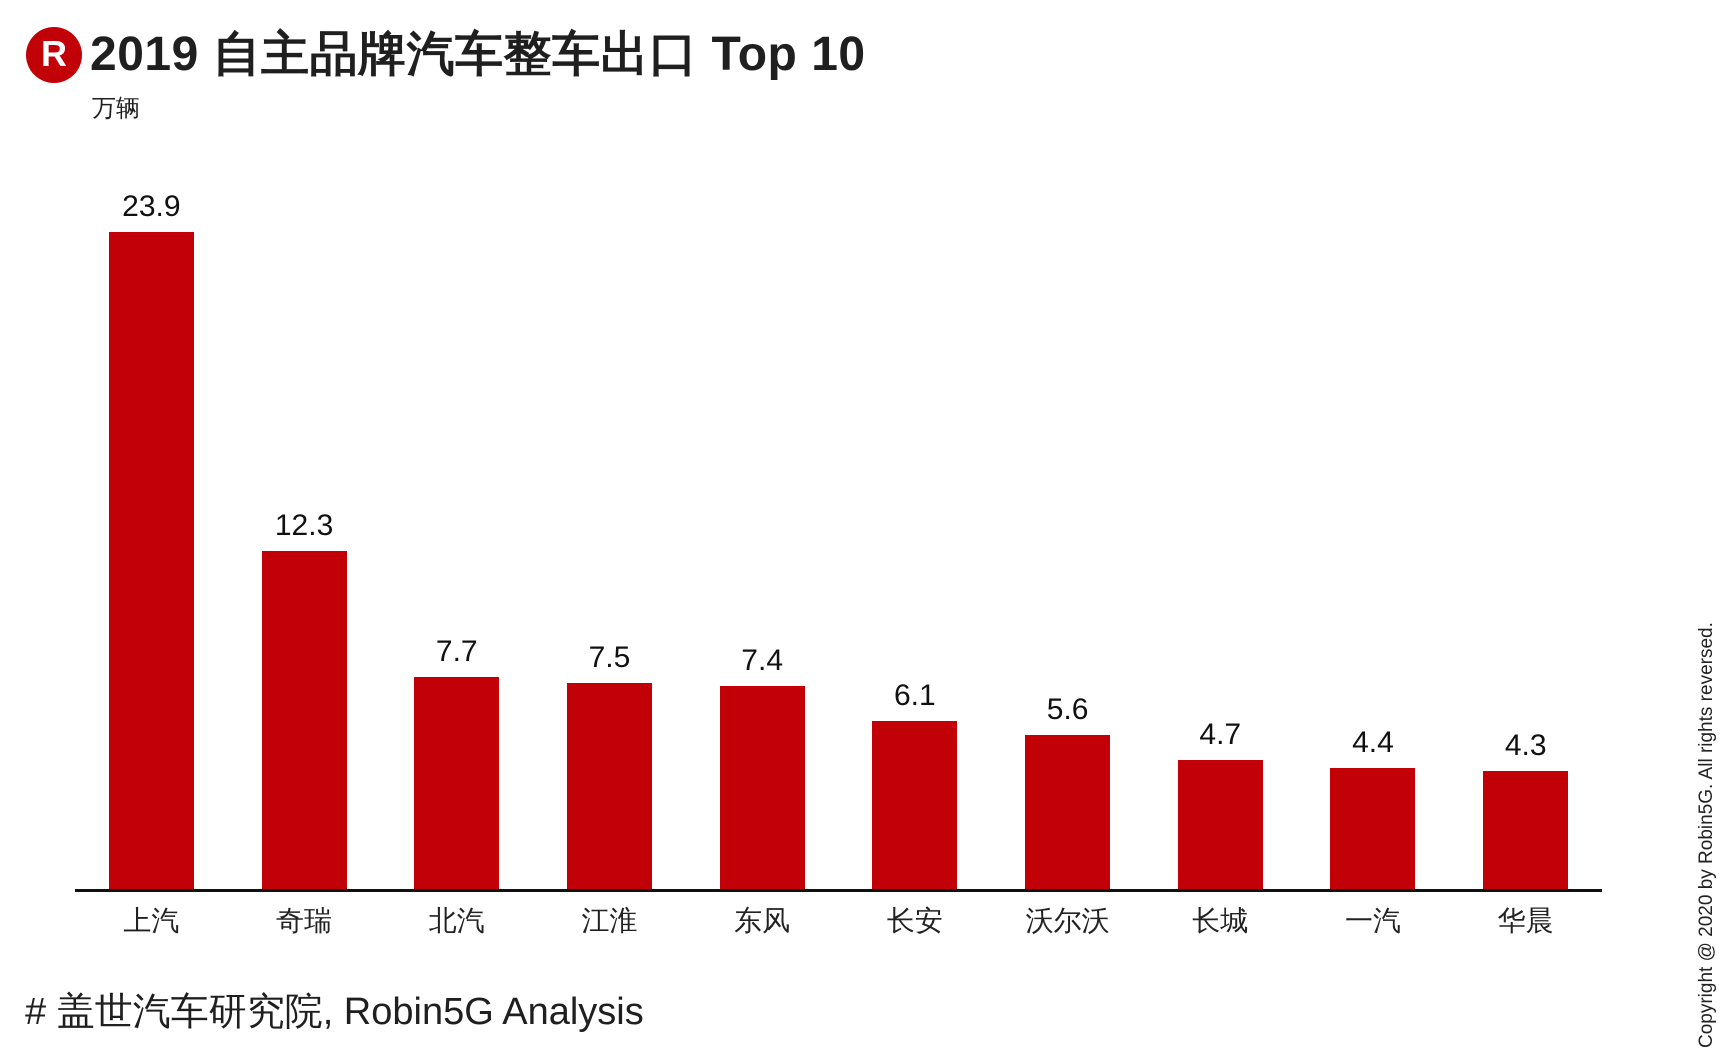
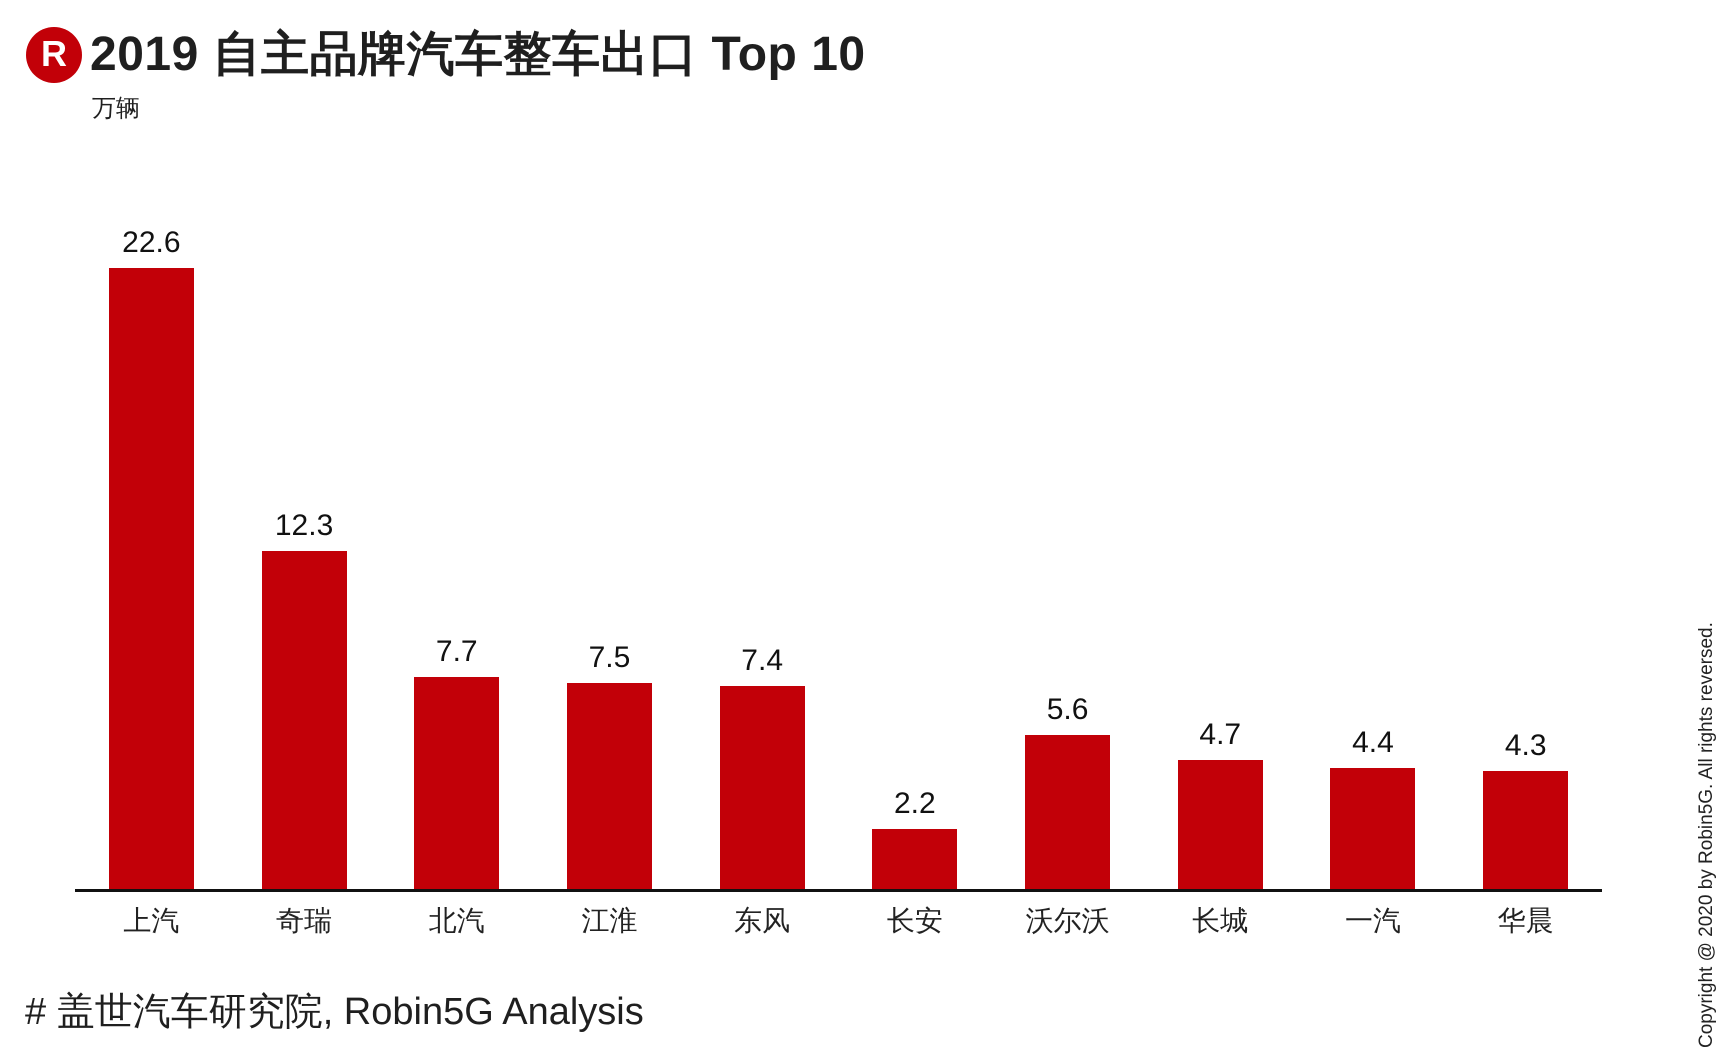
上汽: 23.9 -> 22.6
长安: 6.1 -> 2.2
